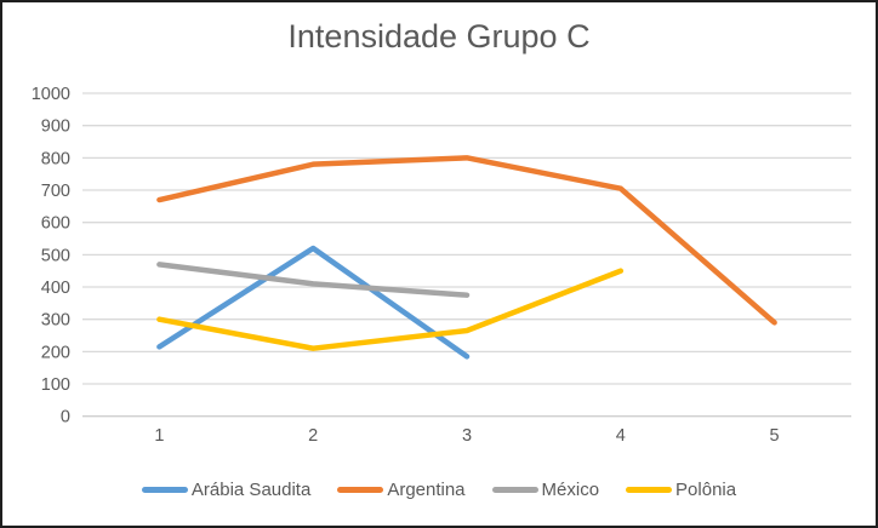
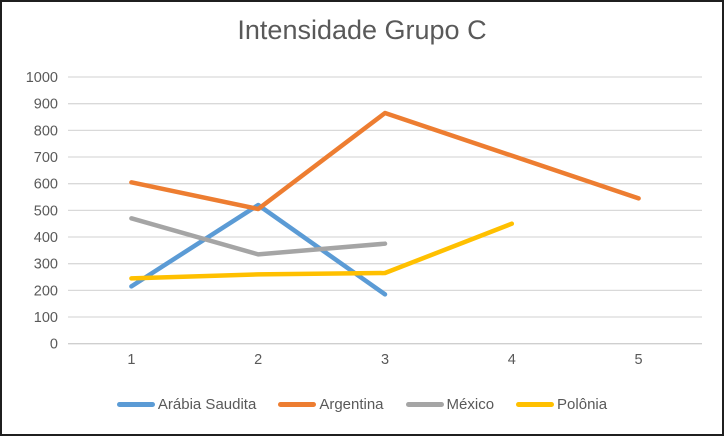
Argentina/1: 670 -> 600
Polônia/1: 300 -> 240
Argentina/2: 780 -> 500
México/2: 410 -> 340
Polônia/2: 210 -> 260
Argentina/3: 800 -> 860
Argentina/5: 290 -> 540
